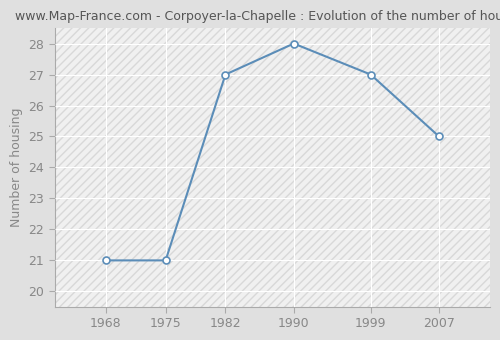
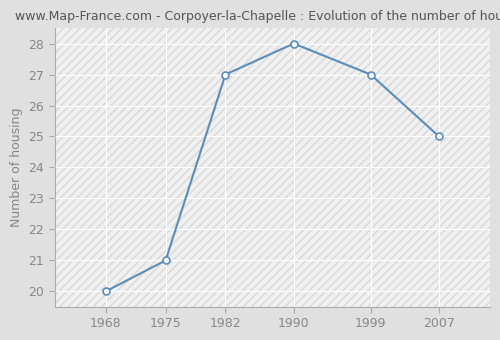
1968: 21 -> 20
